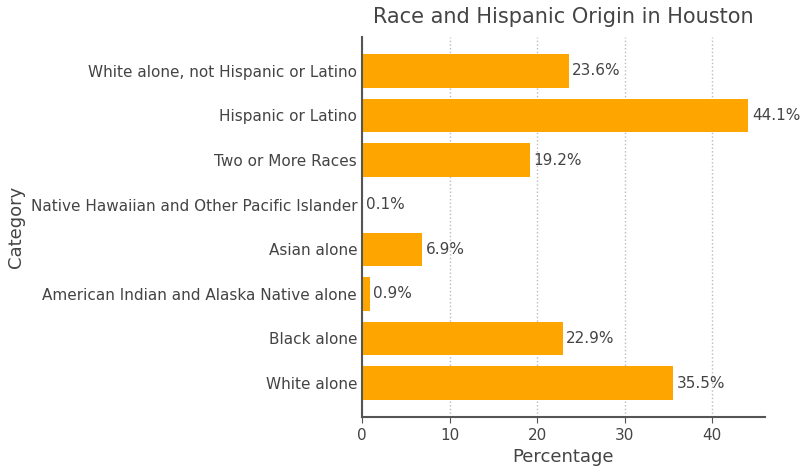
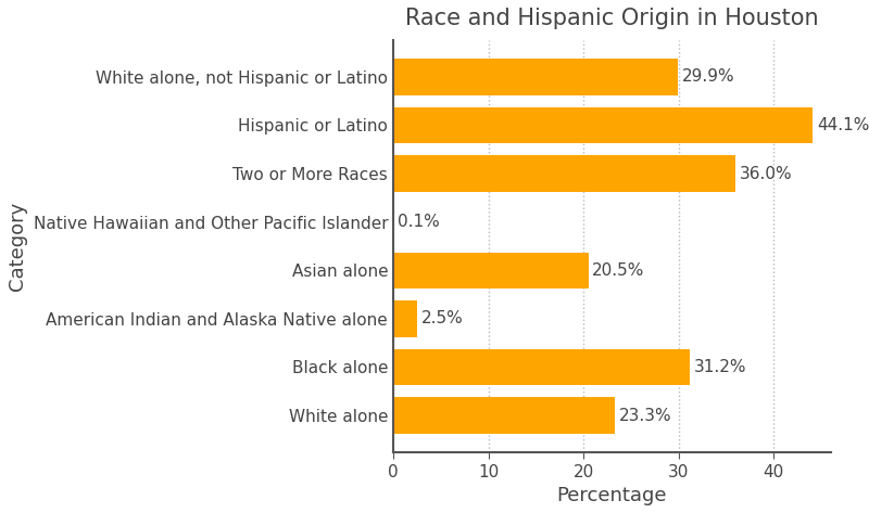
White alone, not Hispanic or Latino: 23.6% -> 29.9%
Two or More Races: 19.2% -> 36.0%
Asian alone: 6.9% -> 20.5%
American Indian and Alaska Native alone: 0.9% -> 2.5%
Black alone: 22.9% -> 31.2%
White alone: 35.5% -> 23.3%
